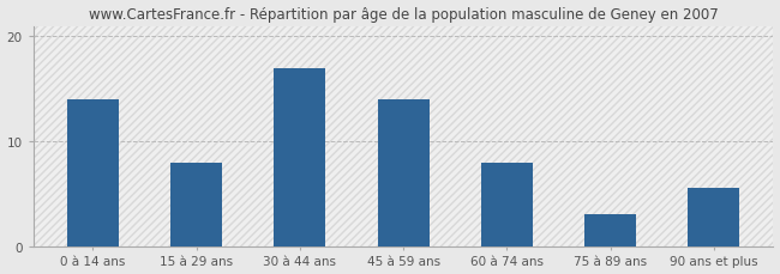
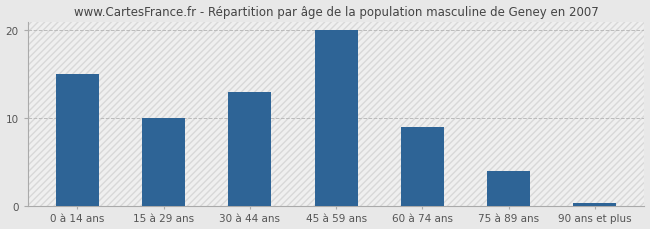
0 à 14 ans: 14.0 -> 15.0
15 à 29 ans: 8.0 -> 10.0
30 à 44 ans: 17.0 -> 13.0
45 à 59 ans: 14.0 -> 20.0
60 à 74 ans: 8.0 -> 9.0
75 à 89 ans: 3.0 -> 4.0
90 ans et plus: 5.6 -> 0.3
